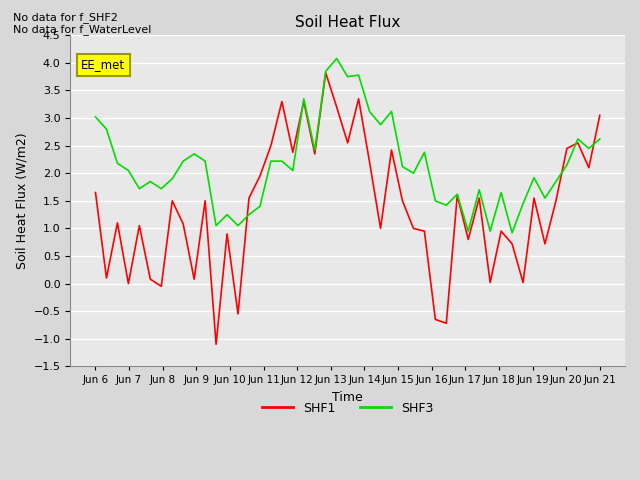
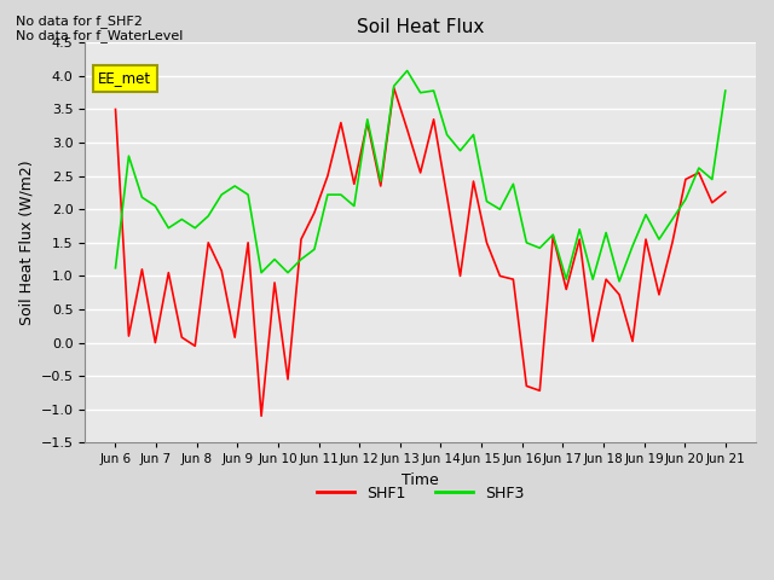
SHF1/Jun 6: 1.65 -> 3.50
SHF3/Jun 6: 3.02 -> 1.12
SHF1/Jun 21: 3.05 -> 2.26
SHF3/Jun 21: 2.62 -> 3.78
